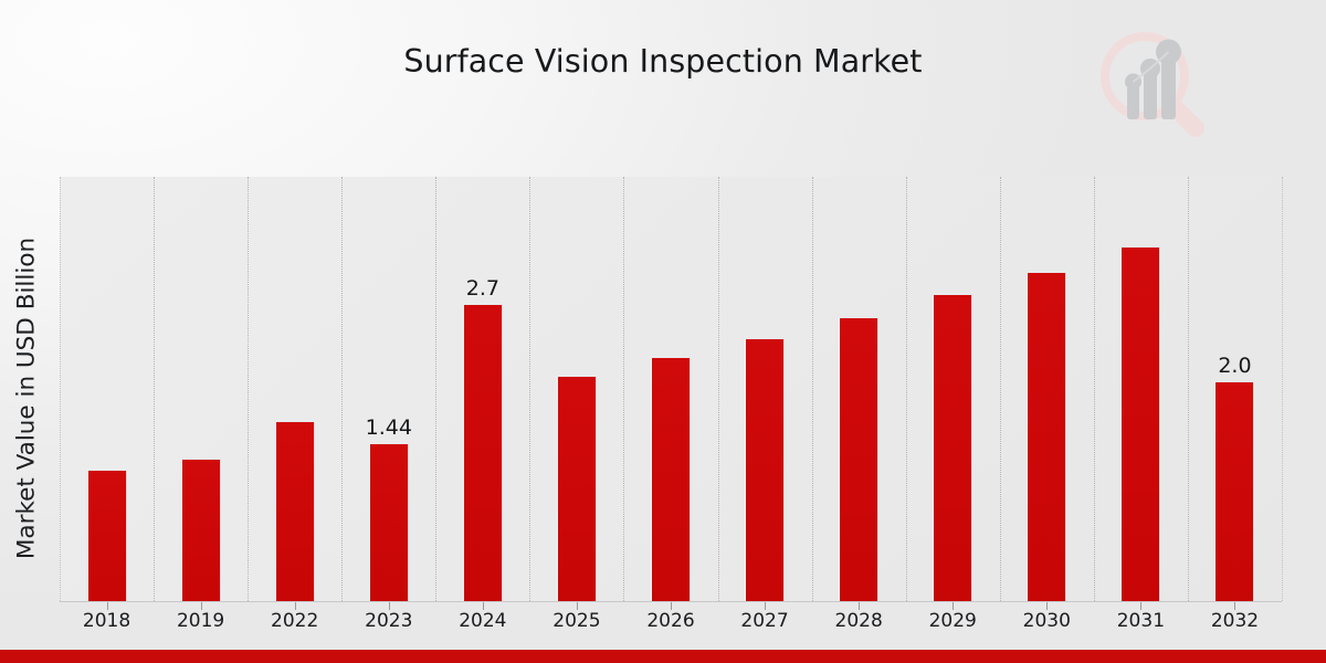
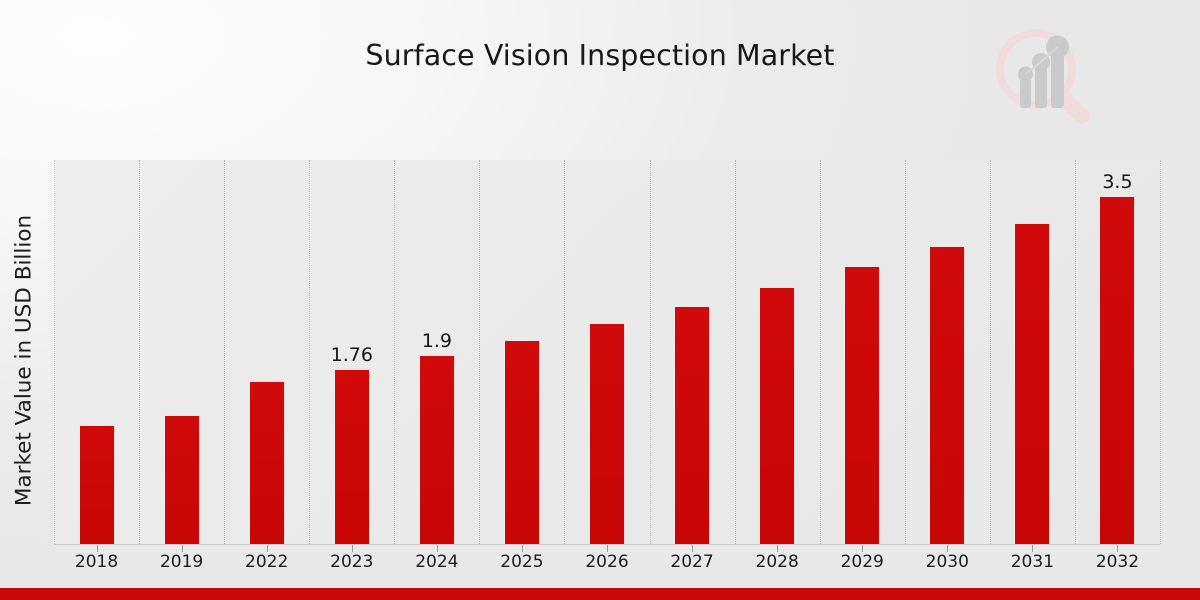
2023: 1.44 -> 1.76
2024: 2.7 -> 1.9
2032: 2.0 -> 3.5
